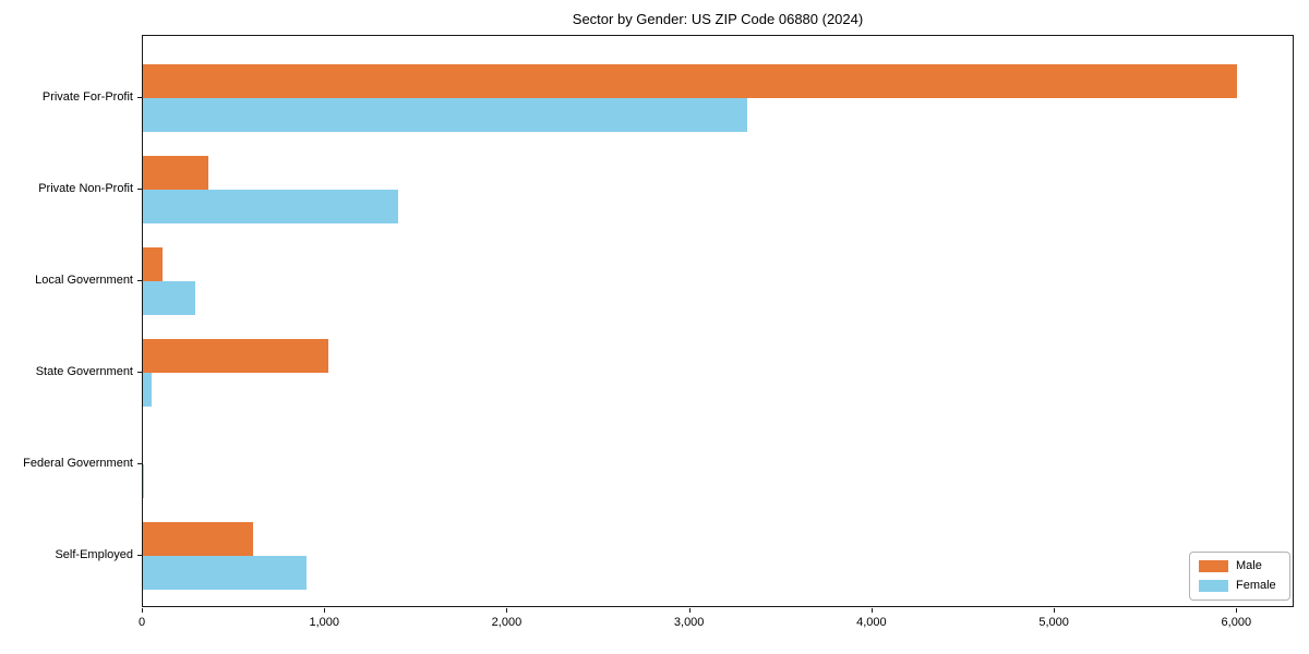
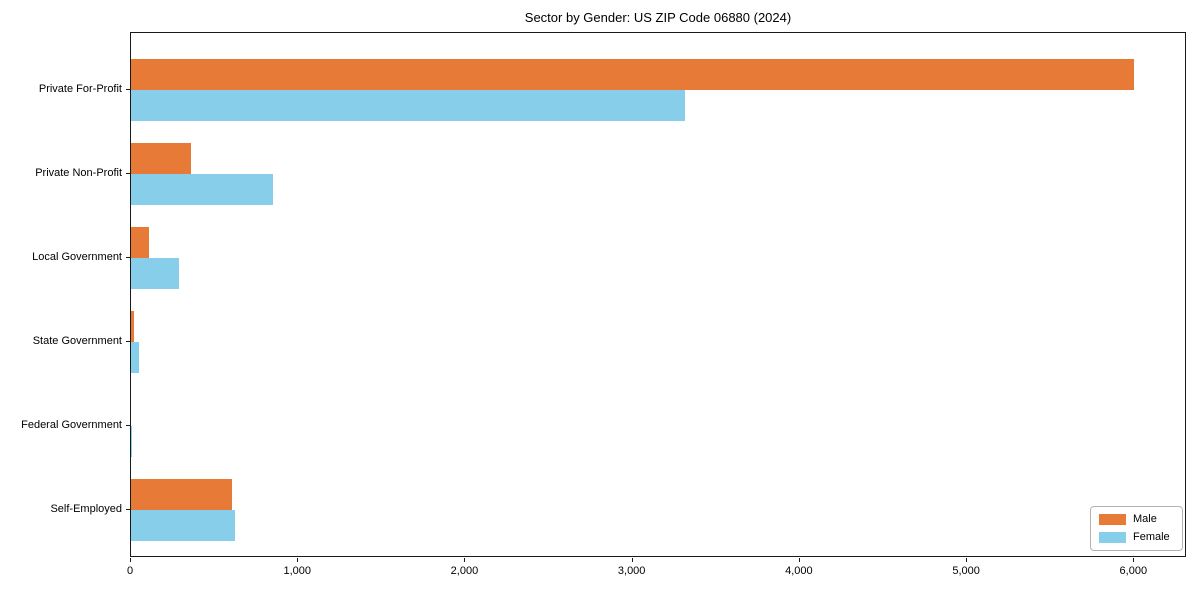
Female/Private Non-Profit: 1400 -> 850
Male/State Government: 1020 -> 20
Female/Self-Employed: 900 -> 620
